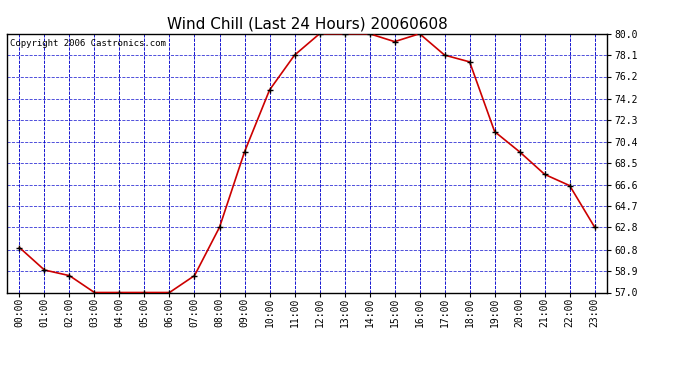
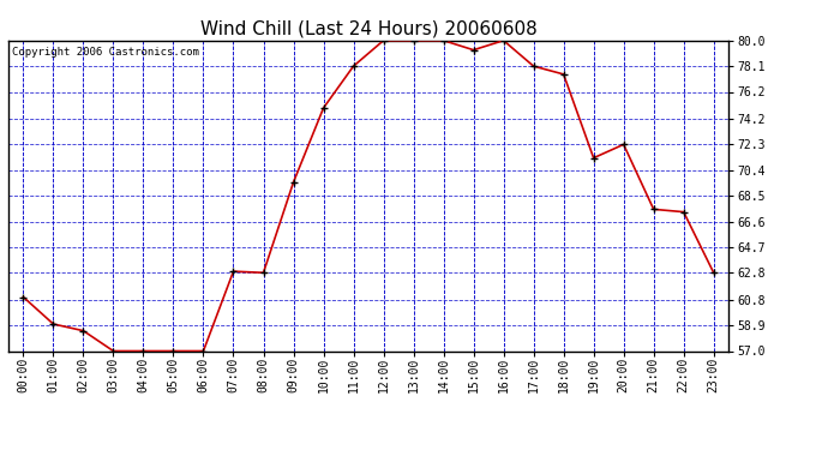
07:00: 58.5 -> 62.9
20:00: 69.5 -> 72.3
22:00: 66.5 -> 67.3
